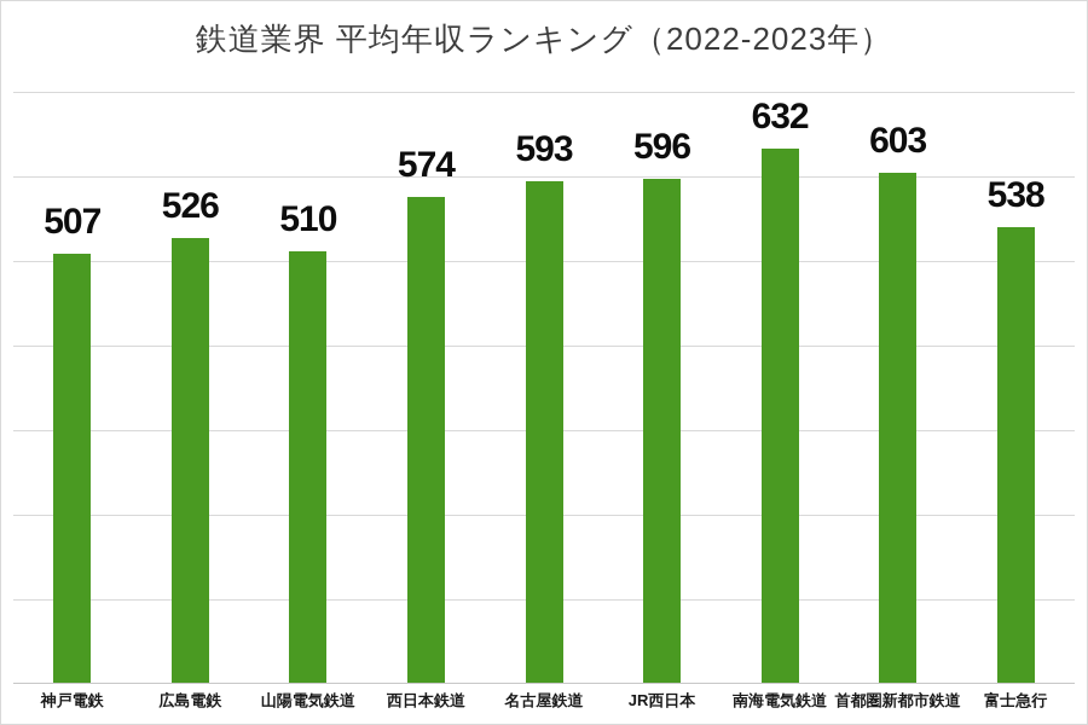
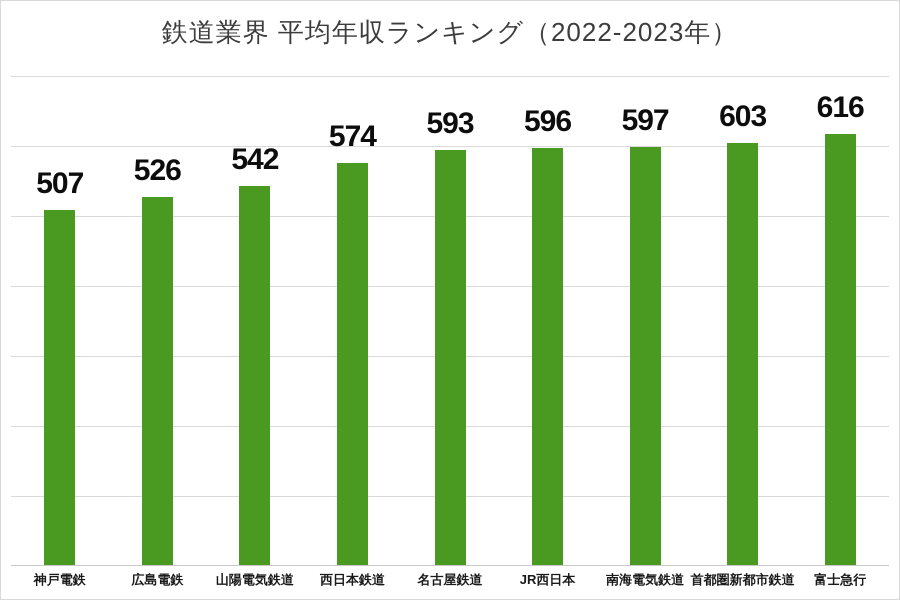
山陽電気鉄道: 510 -> 542
南海電気鉄道: 632 -> 597
富士急行: 538 -> 616
